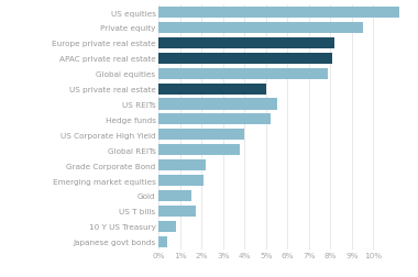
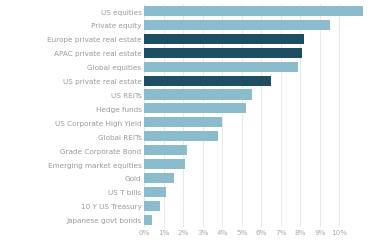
US private real estate: 5.0% -> 6.5%
US T bills: 1.7% -> 1.1%
